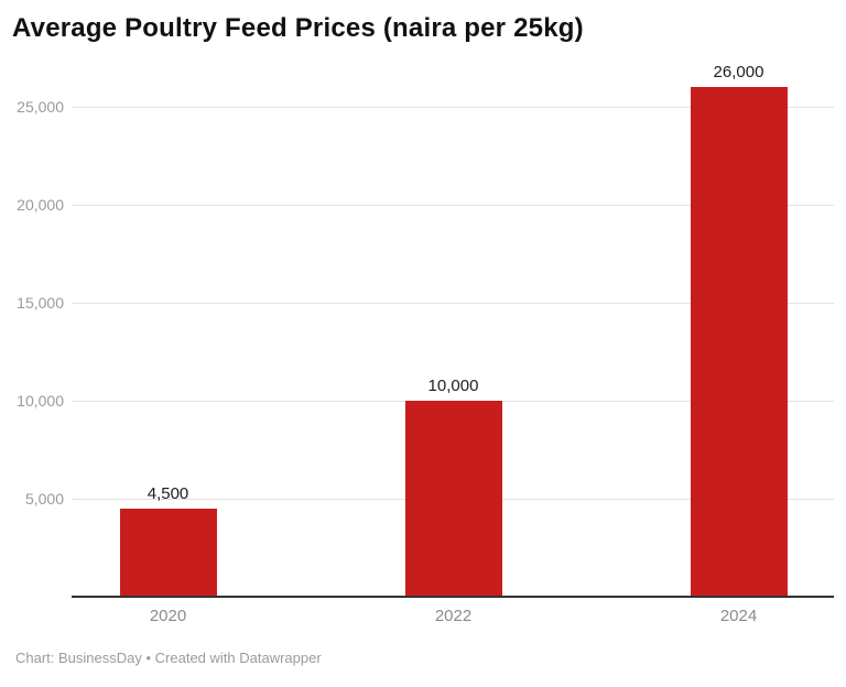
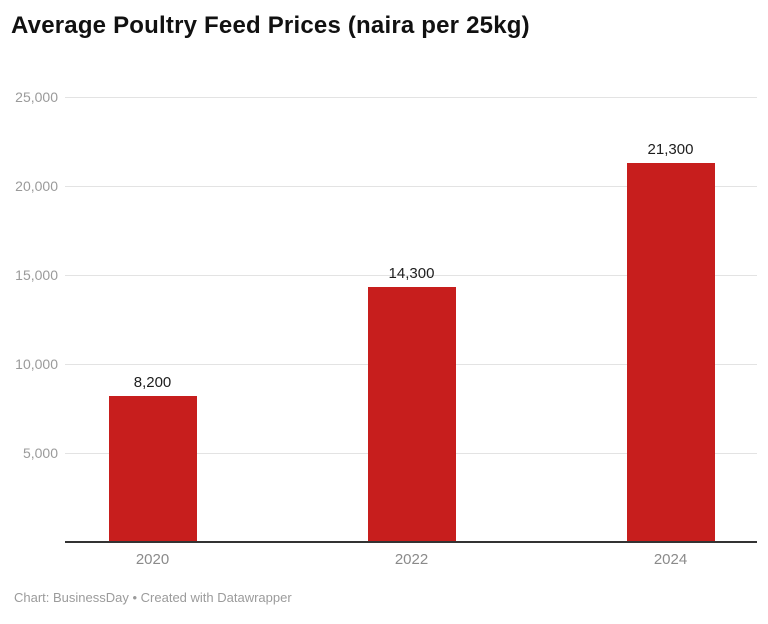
2020: 4,500 -> 8,200
2022: 10,000 -> 14,300
2024: 26,000 -> 21,300
